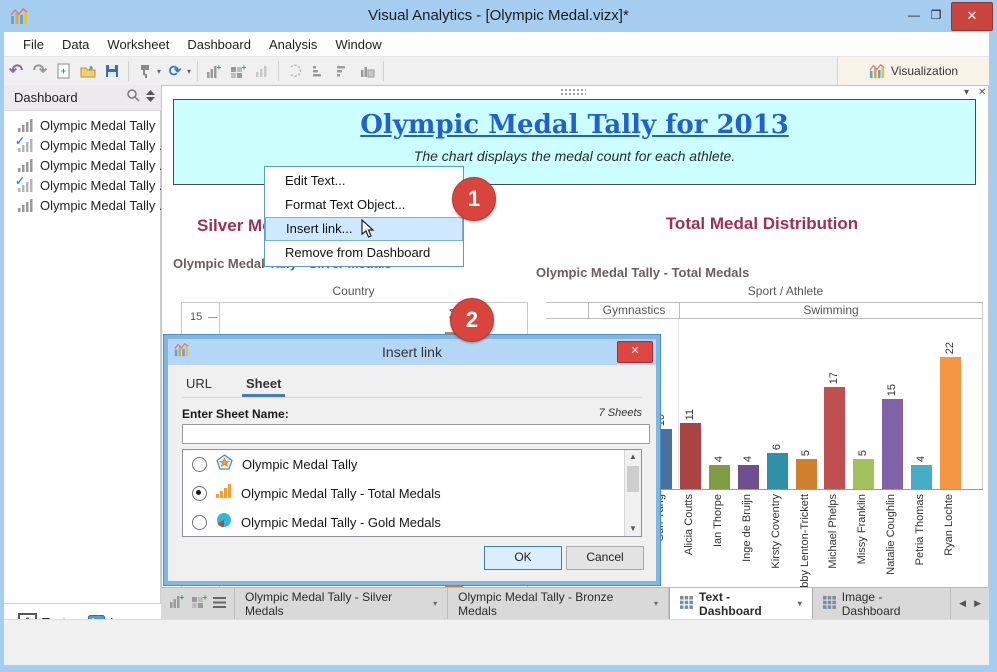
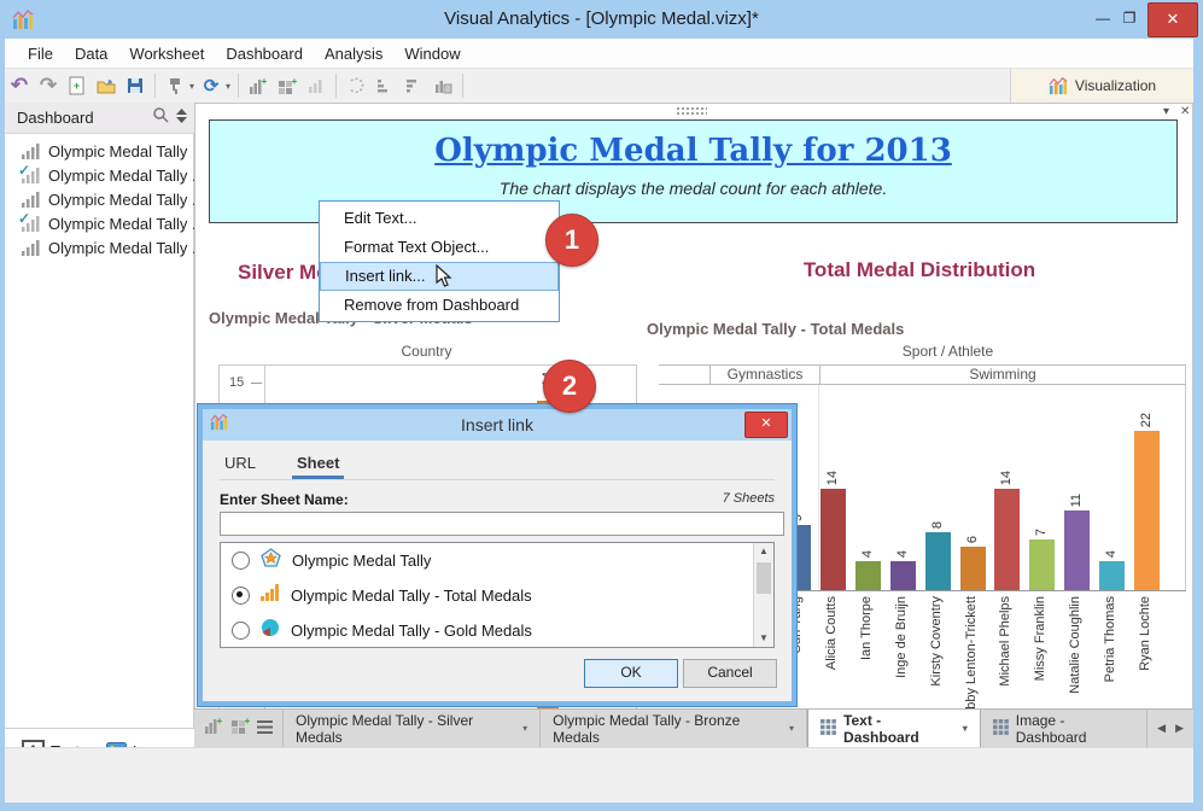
Olympic Medal Tally - Total Medals/Sun Yang: 10 -> 9
Olympic Medal Tally - Total Medals/Alicia Coutts: 11 -> 14
Olympic Medal Tally - Total Medals/Kirsty Coventry: 6 -> 8
Olympic Medal Tally - Total Medals/Libby Lenton-Trickett: 5 -> 6
Olympic Medal Tally - Total Medals/Michael Phelps: 17 -> 14
Olympic Medal Tally - Total Medals/Missy Franklin: 5 -> 7
Olympic Medal Tally - Total Medals/Natalie Coughlin: 15 -> 11
